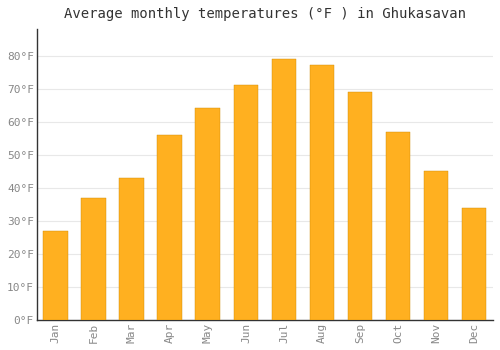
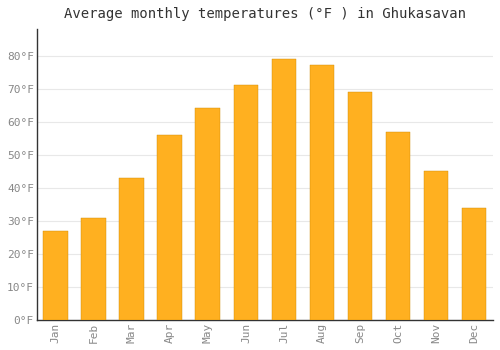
Feb: 37°F -> 31°F
